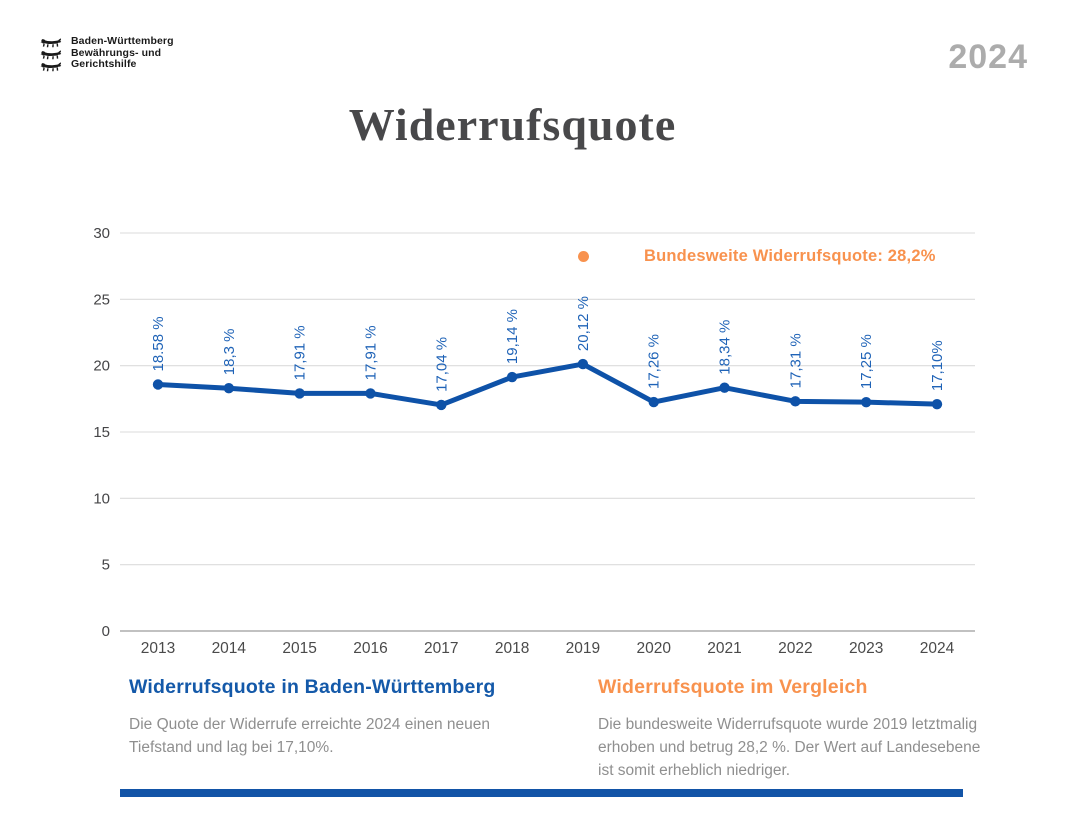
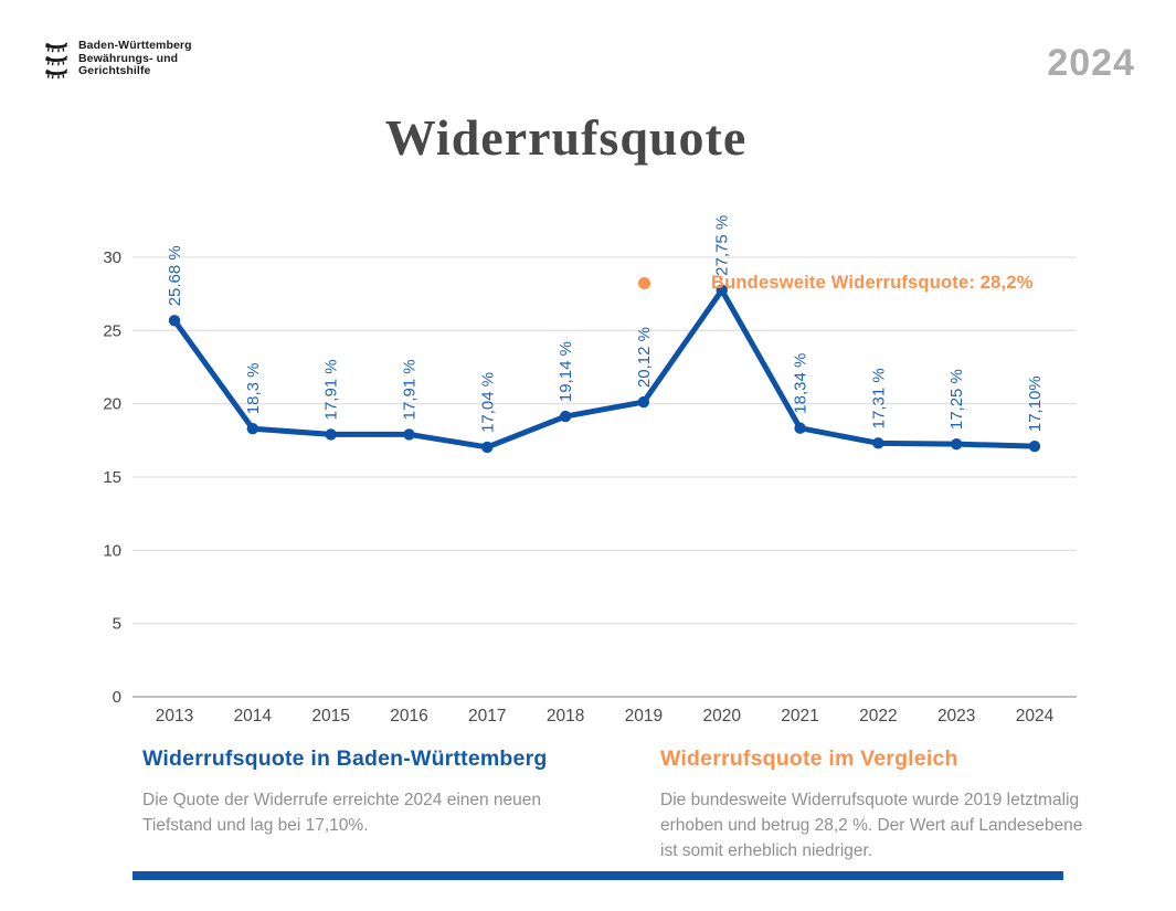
2013: 18.58 -> 25.68
2020: 17,26 -> 27,75
